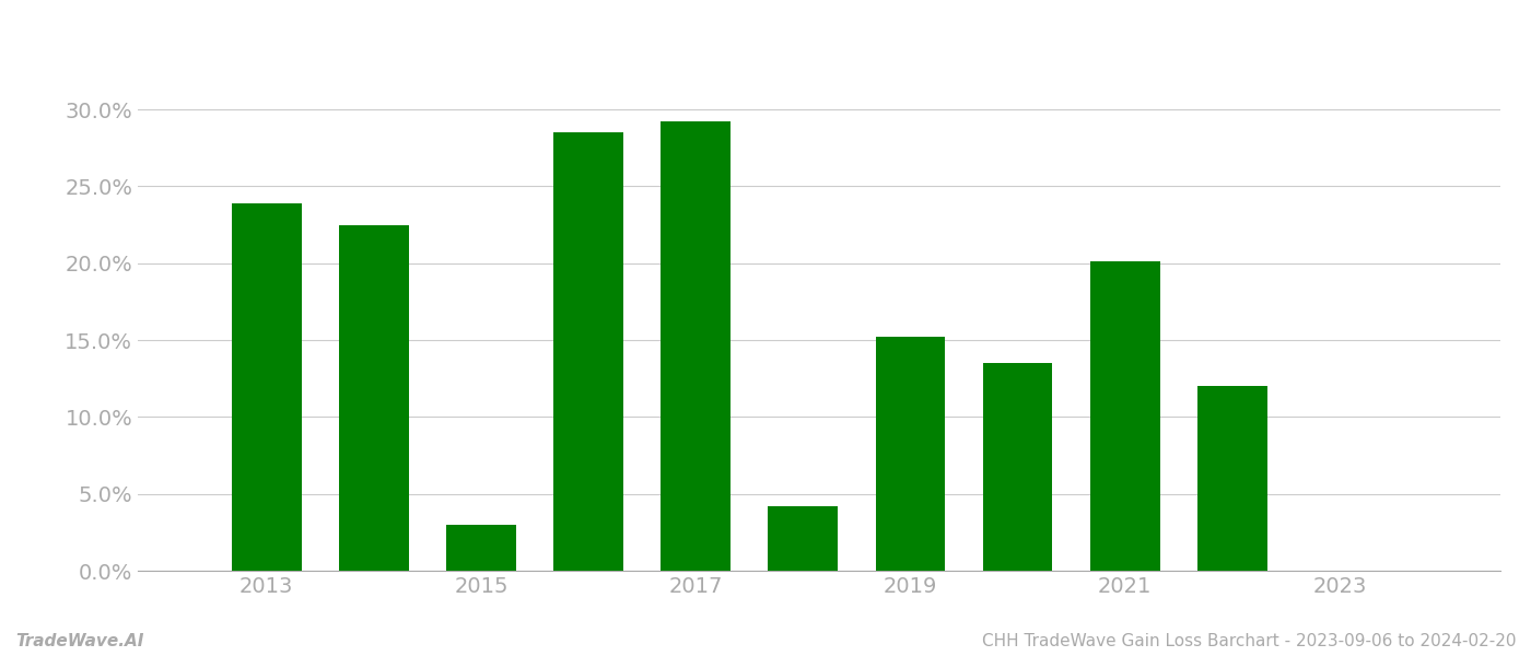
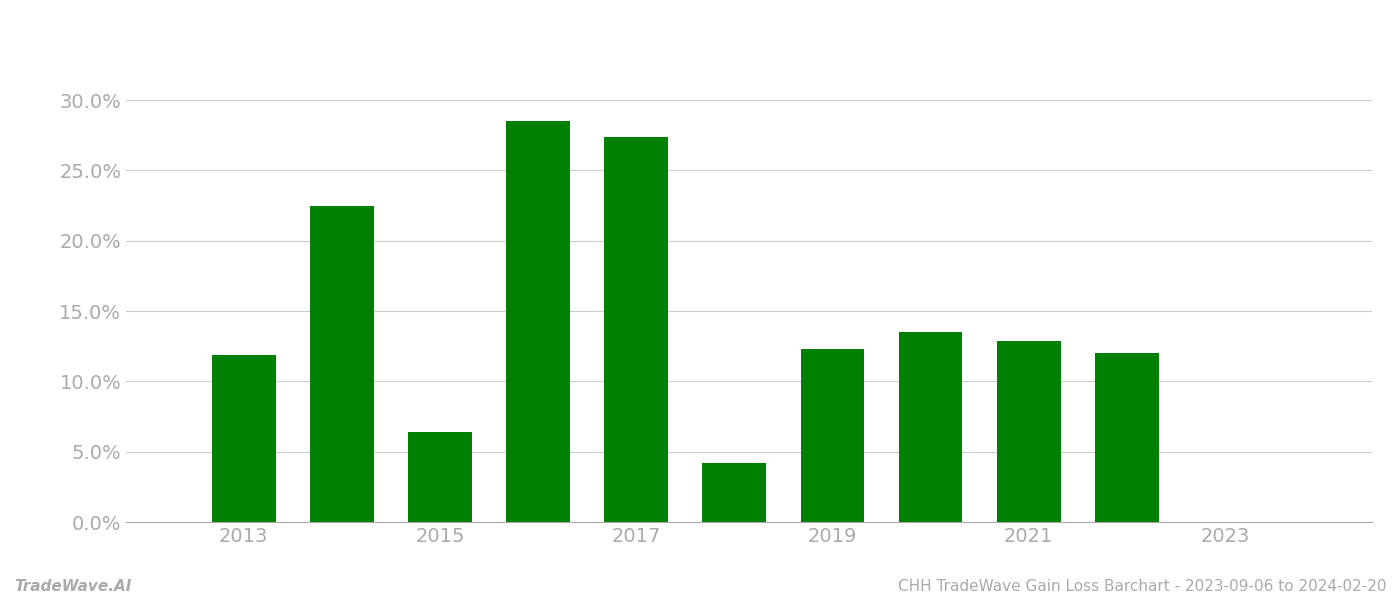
2013: 23.9% -> 11.9%
2015: 3.0% -> 6.4%
2017: 29.2% -> 27.4%
2019: 15.2% -> 12.3%
2021: 20.1% -> 12.9%
